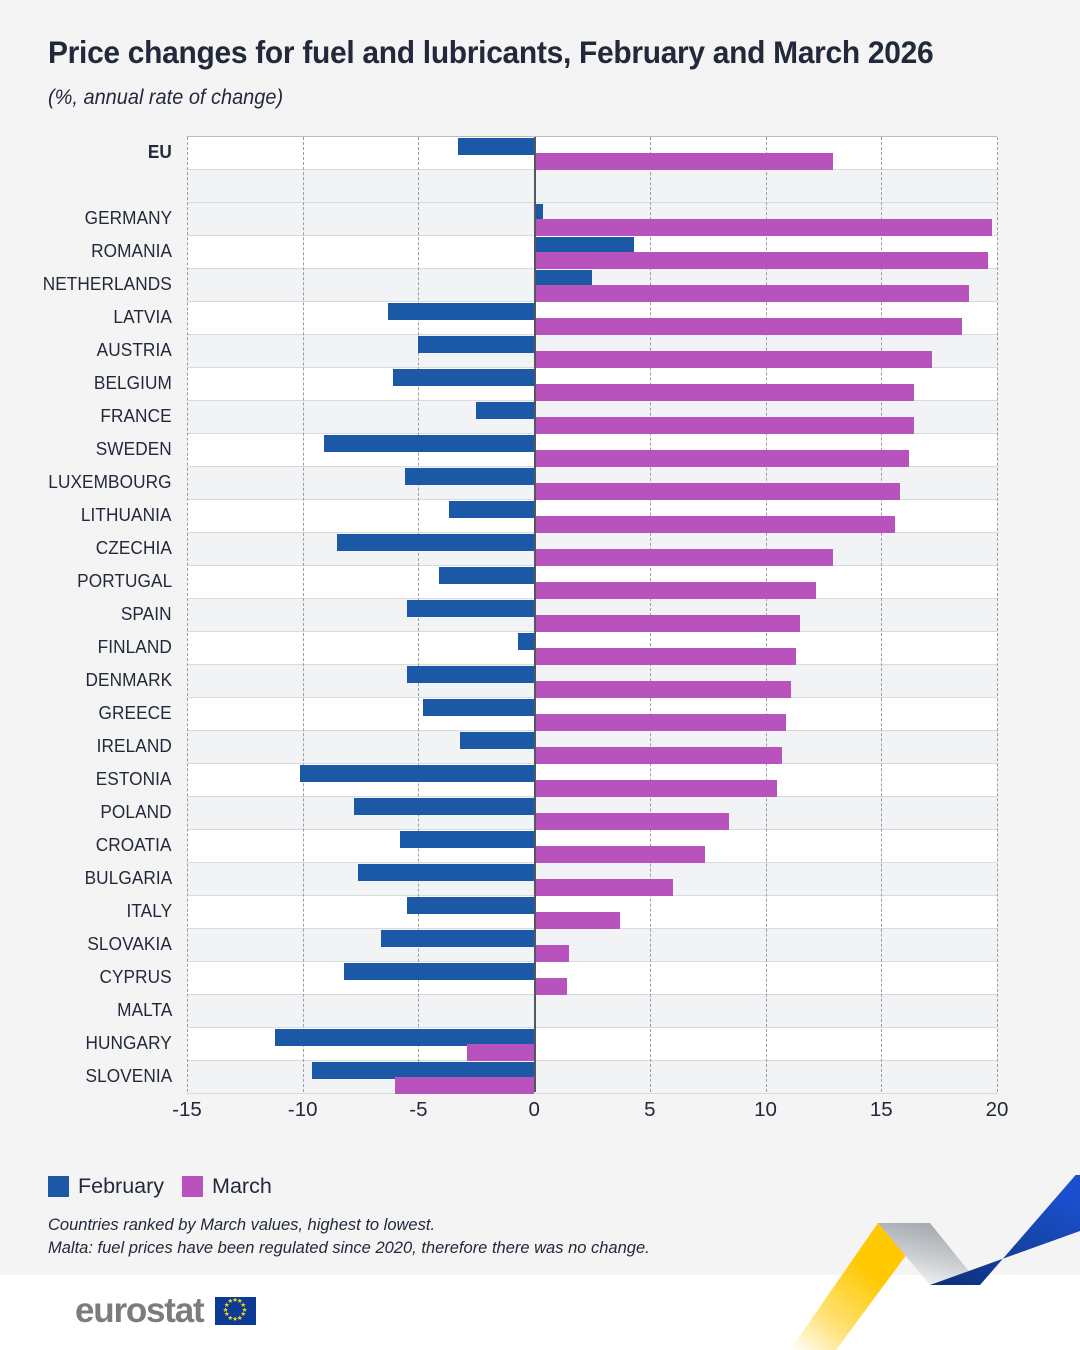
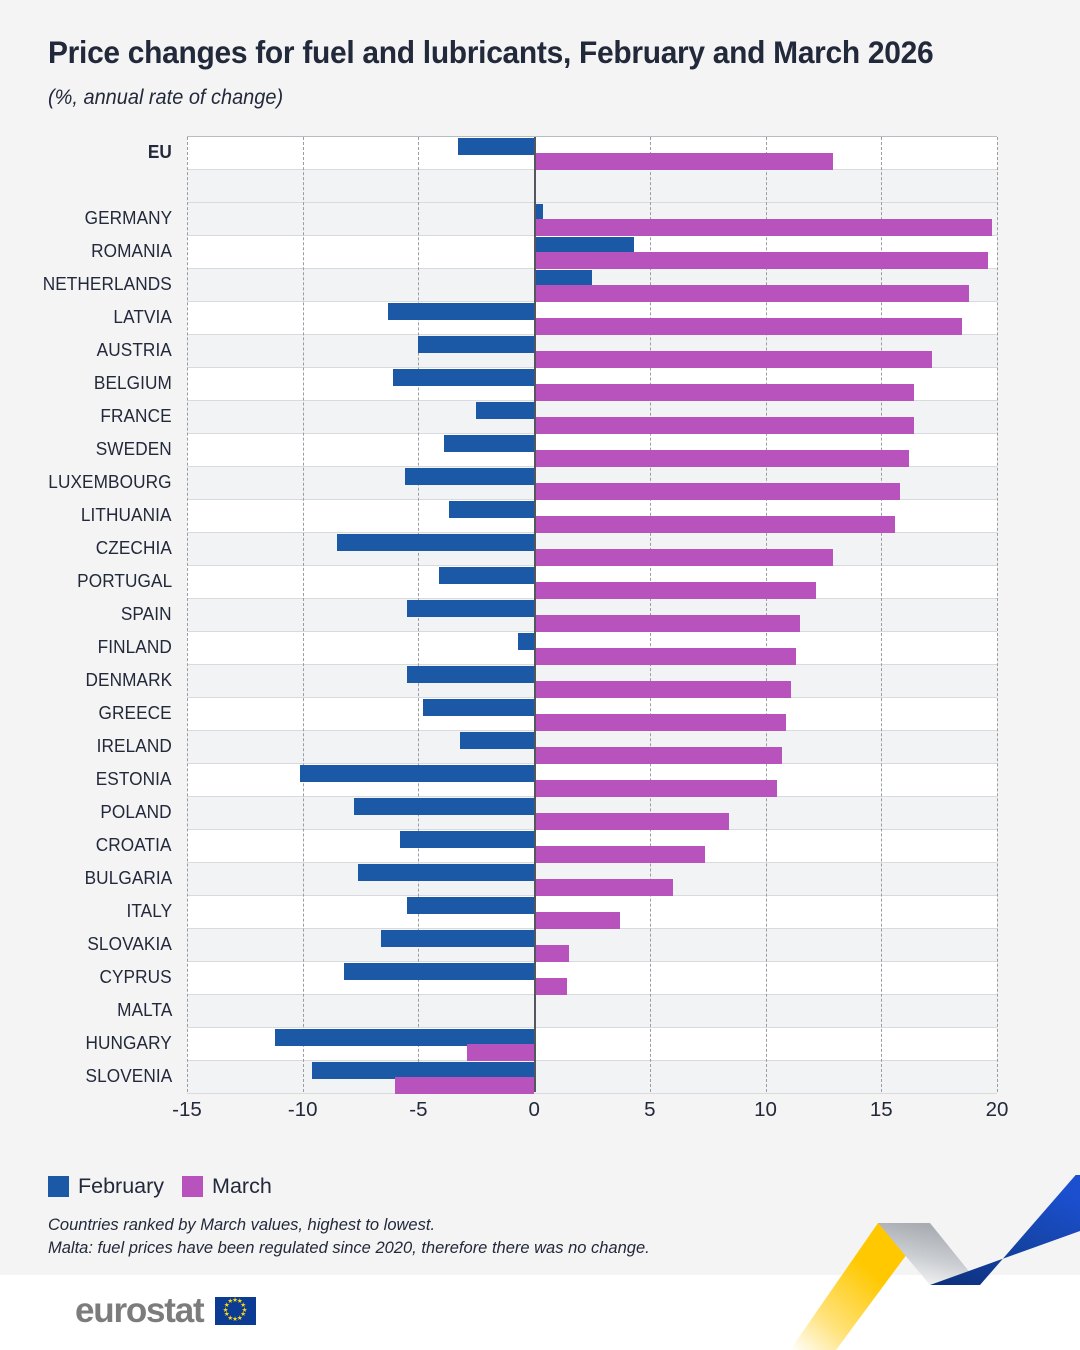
February/SWEDEN: -9.1 -> -3.9
